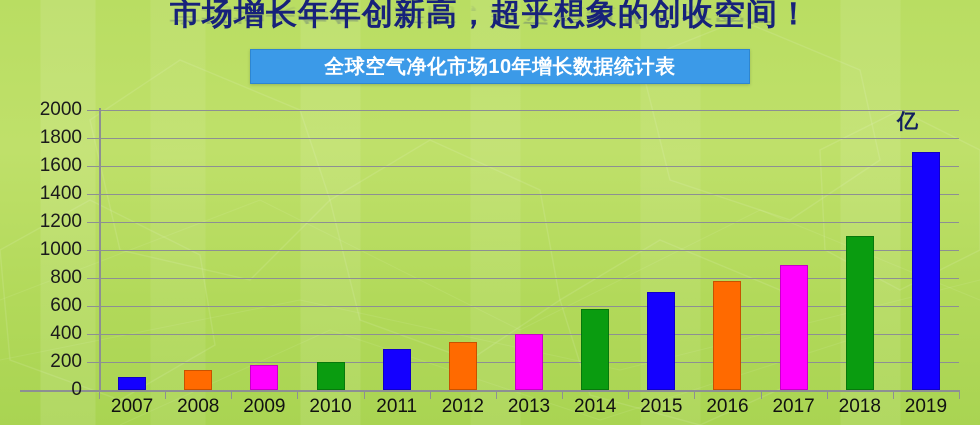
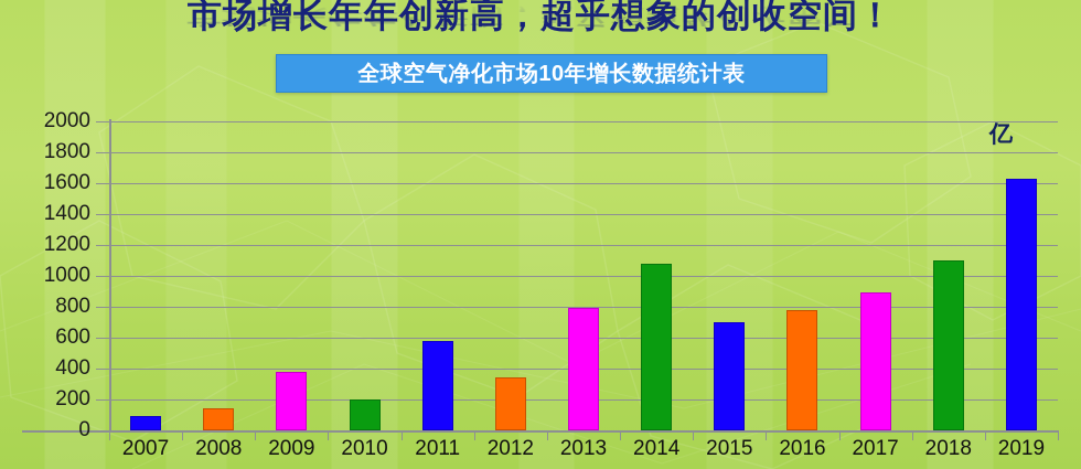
2009: 180 -> 380
2011: 290 -> 580
2013: 400 -> 790
2014: 580 -> 1080
2019: 1700 -> 1630
